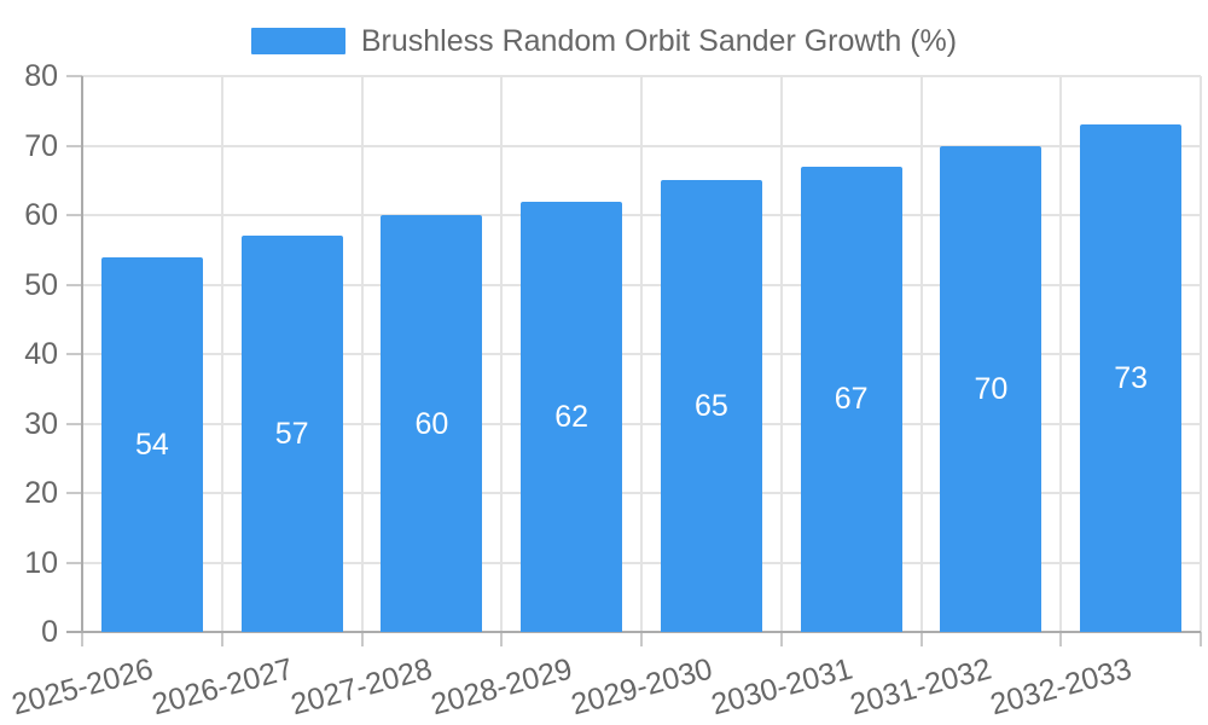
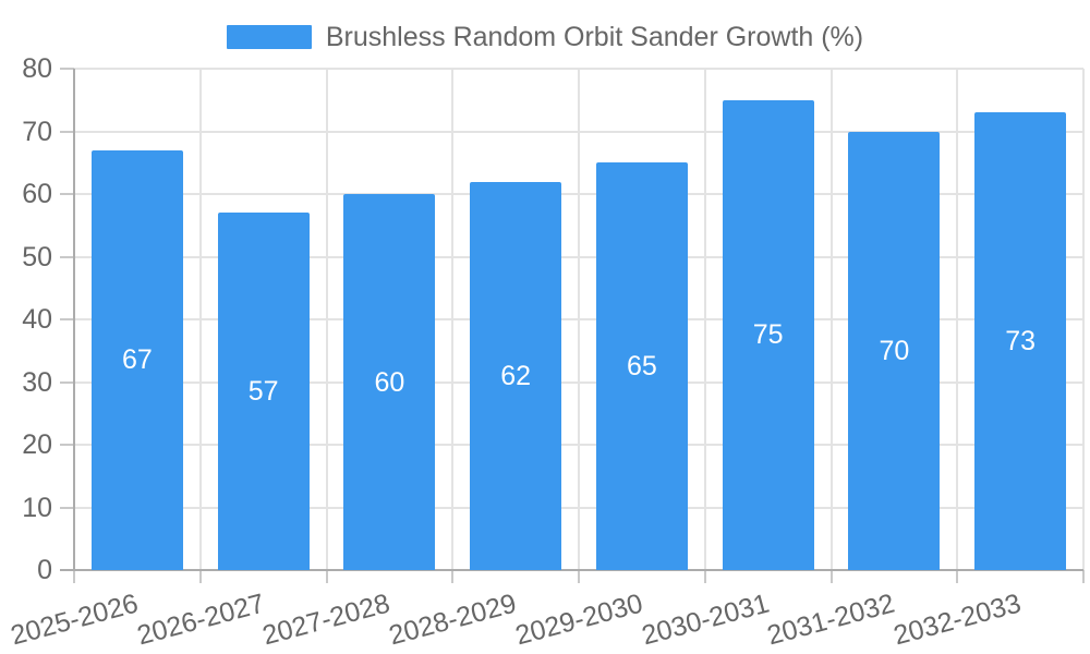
2025-2026: 54 -> 67
2030-2031: 67 -> 75
